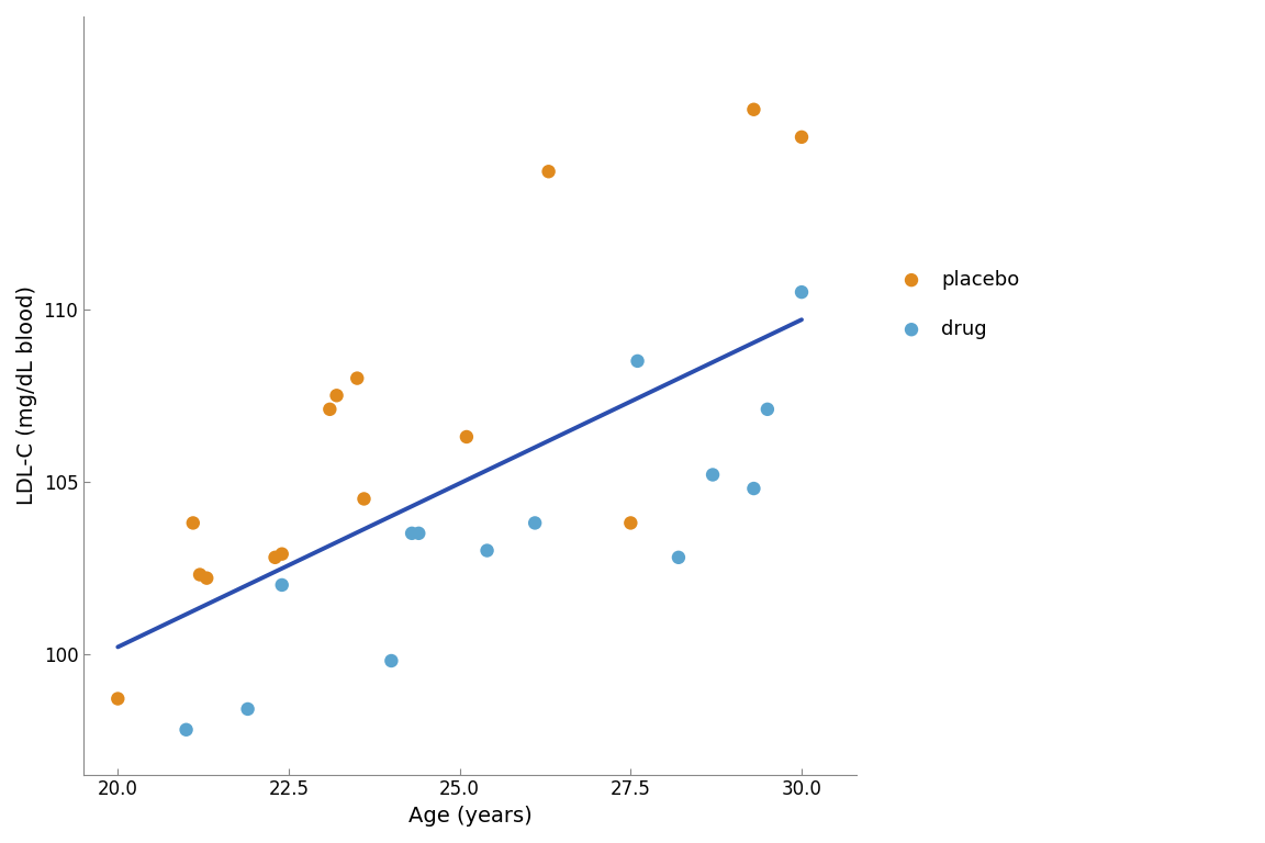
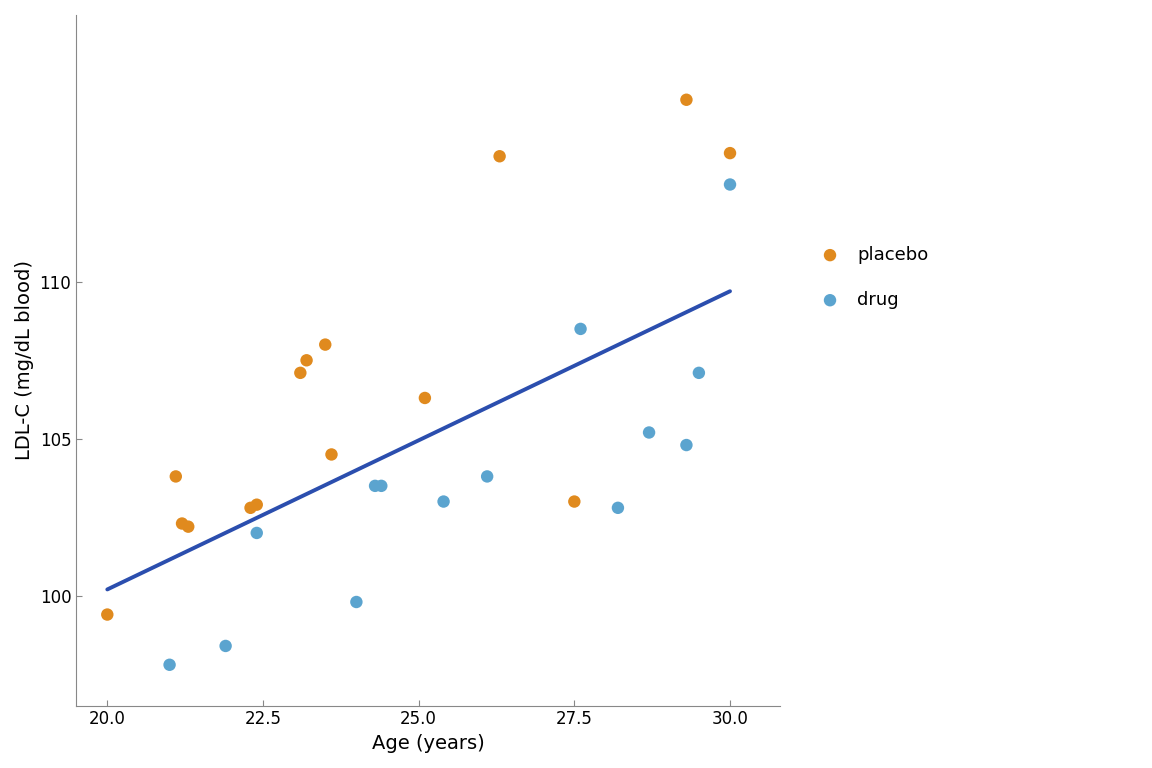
placebo/20.0: 98.7 -> 99.4
placebo/27.5: 103.8 -> 103.0
placebo/30.0: 115.0 -> 114.1
drug/30.0: 110.5 -> 113.1
